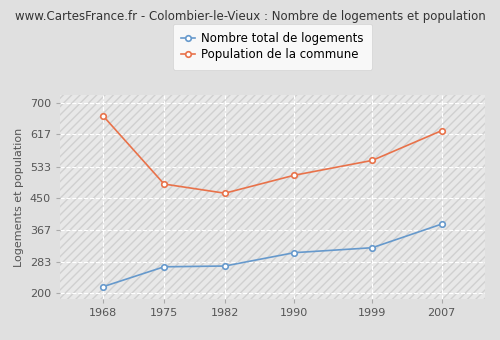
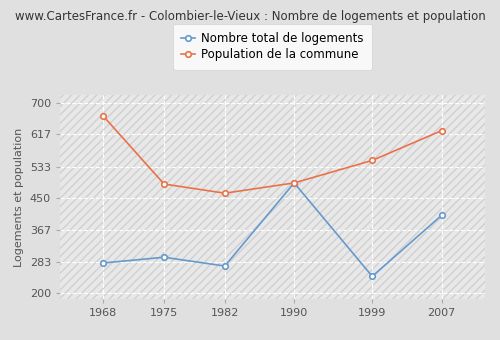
Nombre total de logements/1968: 218 -> 280
Nombre total de logements/1975: 270 -> 295
Nombre total de logements/1990: 307 -> 490
Population de la commune/1990: 510 -> 490
Nombre total de logements/1999: 320 -> 245
Nombre total de logements/2007: 382 -> 405
